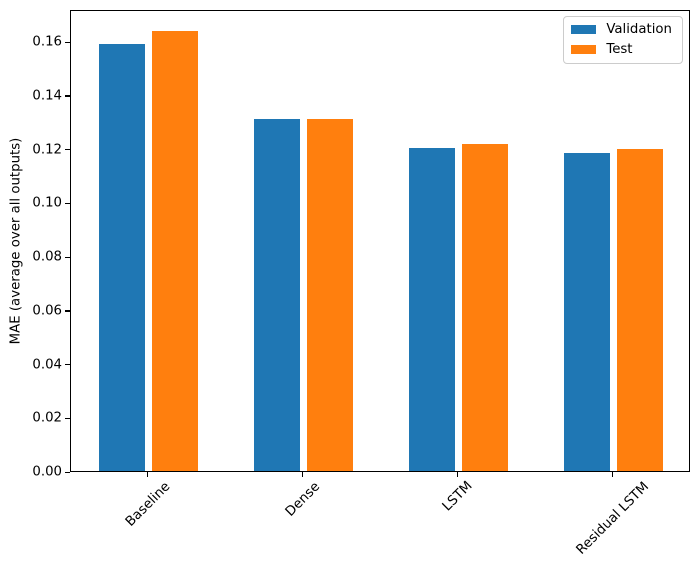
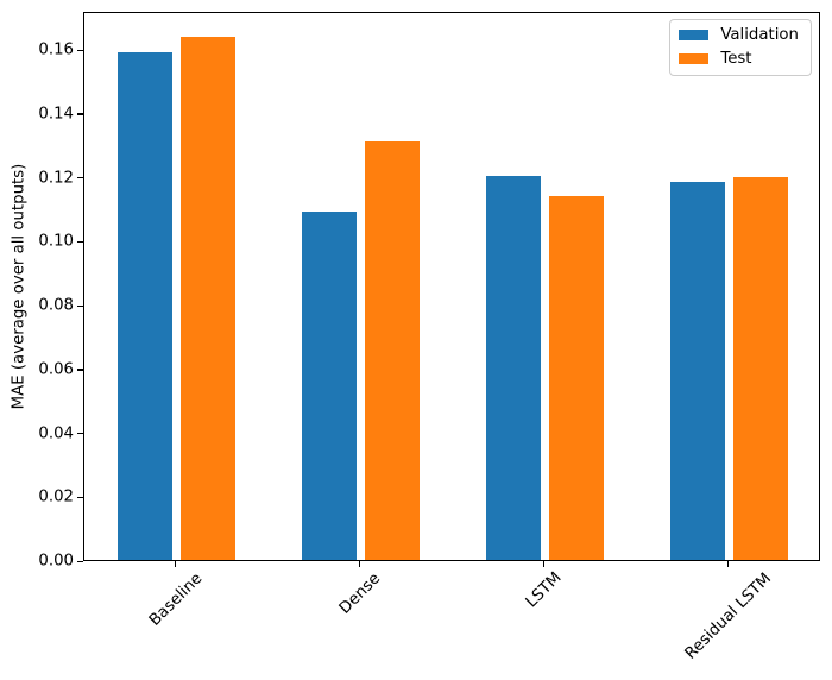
Validation/Dense: 0.131 -> 0.109
Test/LSTM: 0.122 -> 0.114
